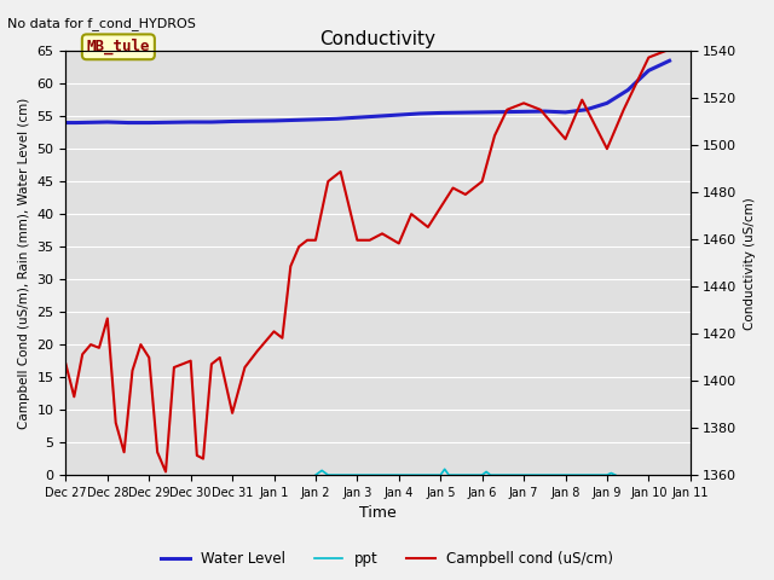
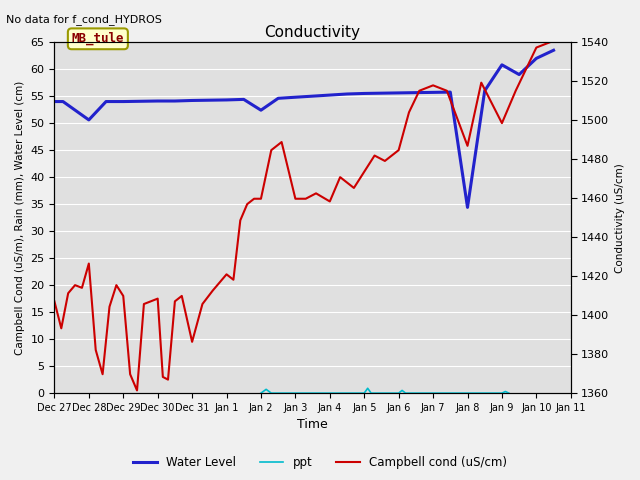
Water Level/Dec 28: 54.1 -> 50.6
Water Level/Jan 2: 54.5 -> 52.4
Water Level/Jan 8: 55.6 -> 34.4
Campbell cond (uS/cm)/Jan 8: 51.5 -> 45.8
Water Level/Jan 9: 57.0 -> 60.8
